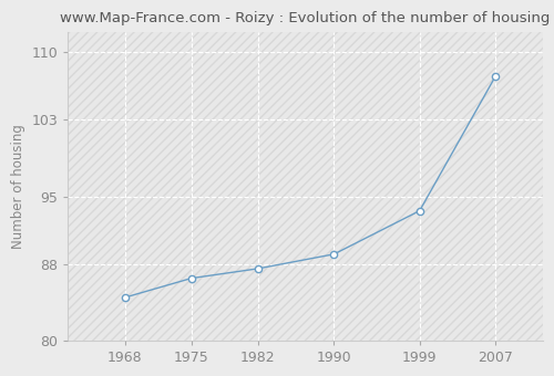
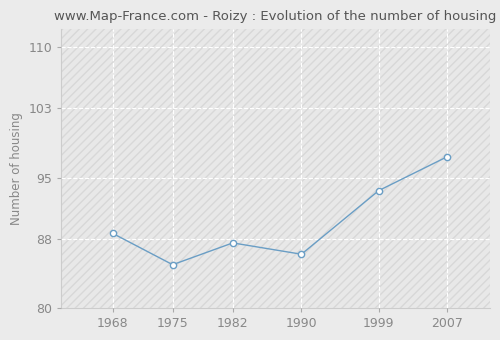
1968: 84.5 -> 88.6
1975: 86.5 -> 85.0
1990: 89.0 -> 86.2
2007: 107.5 -> 97.4
